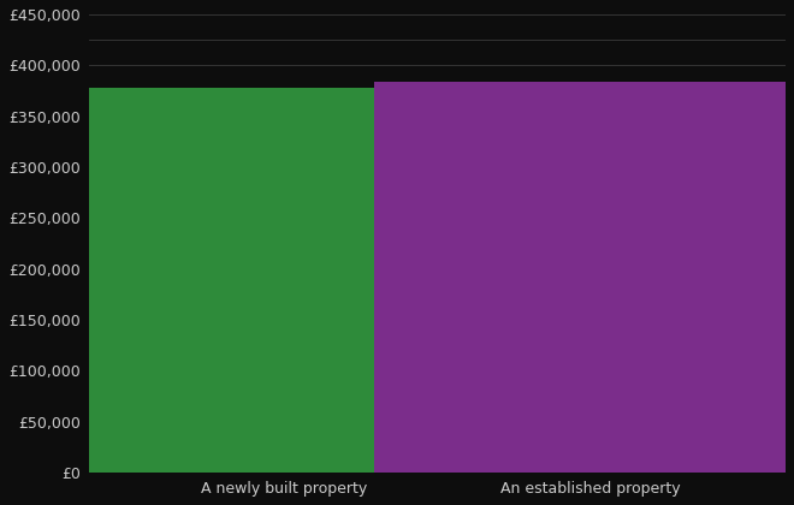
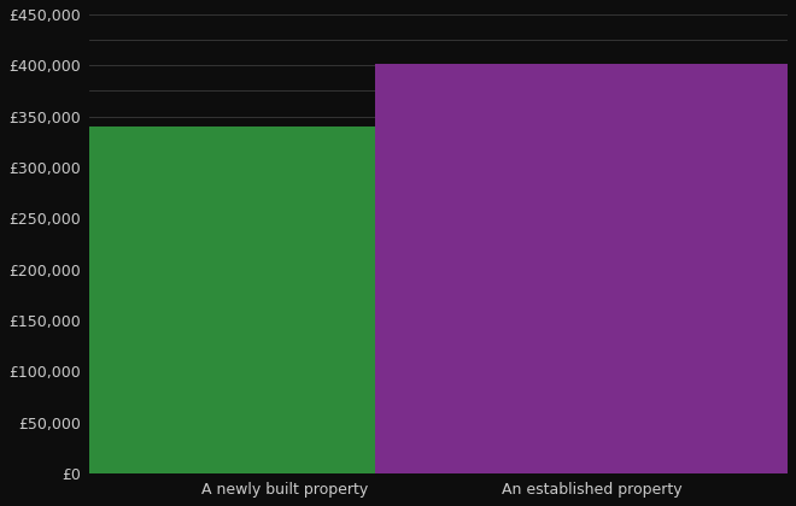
A newly built property: £378,000 -> £340,000
An established property: £384,000 -> £402,000
